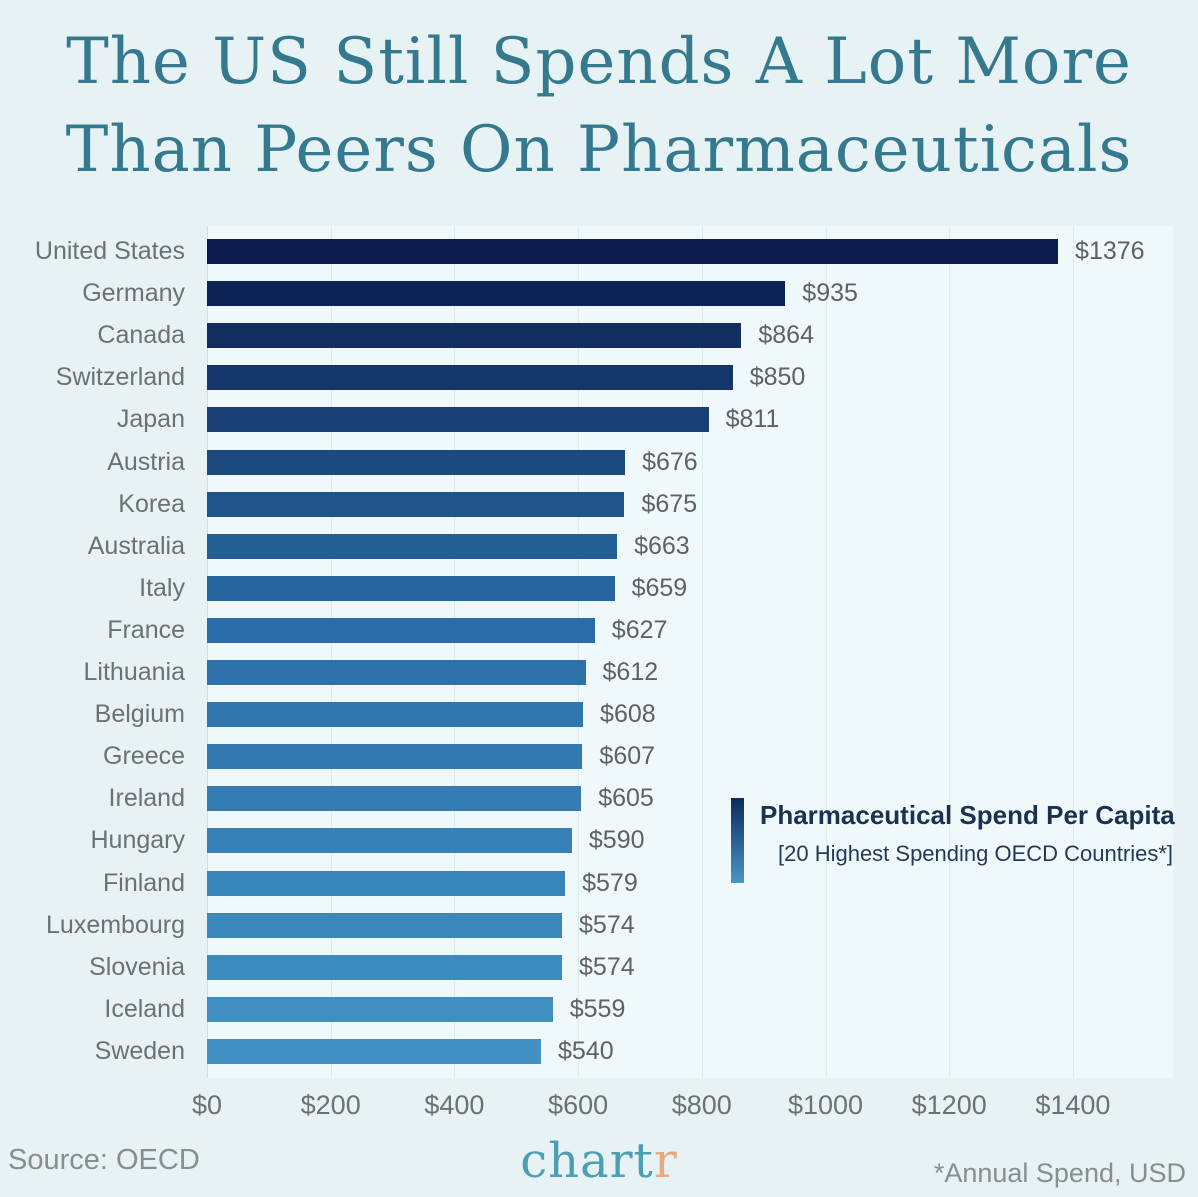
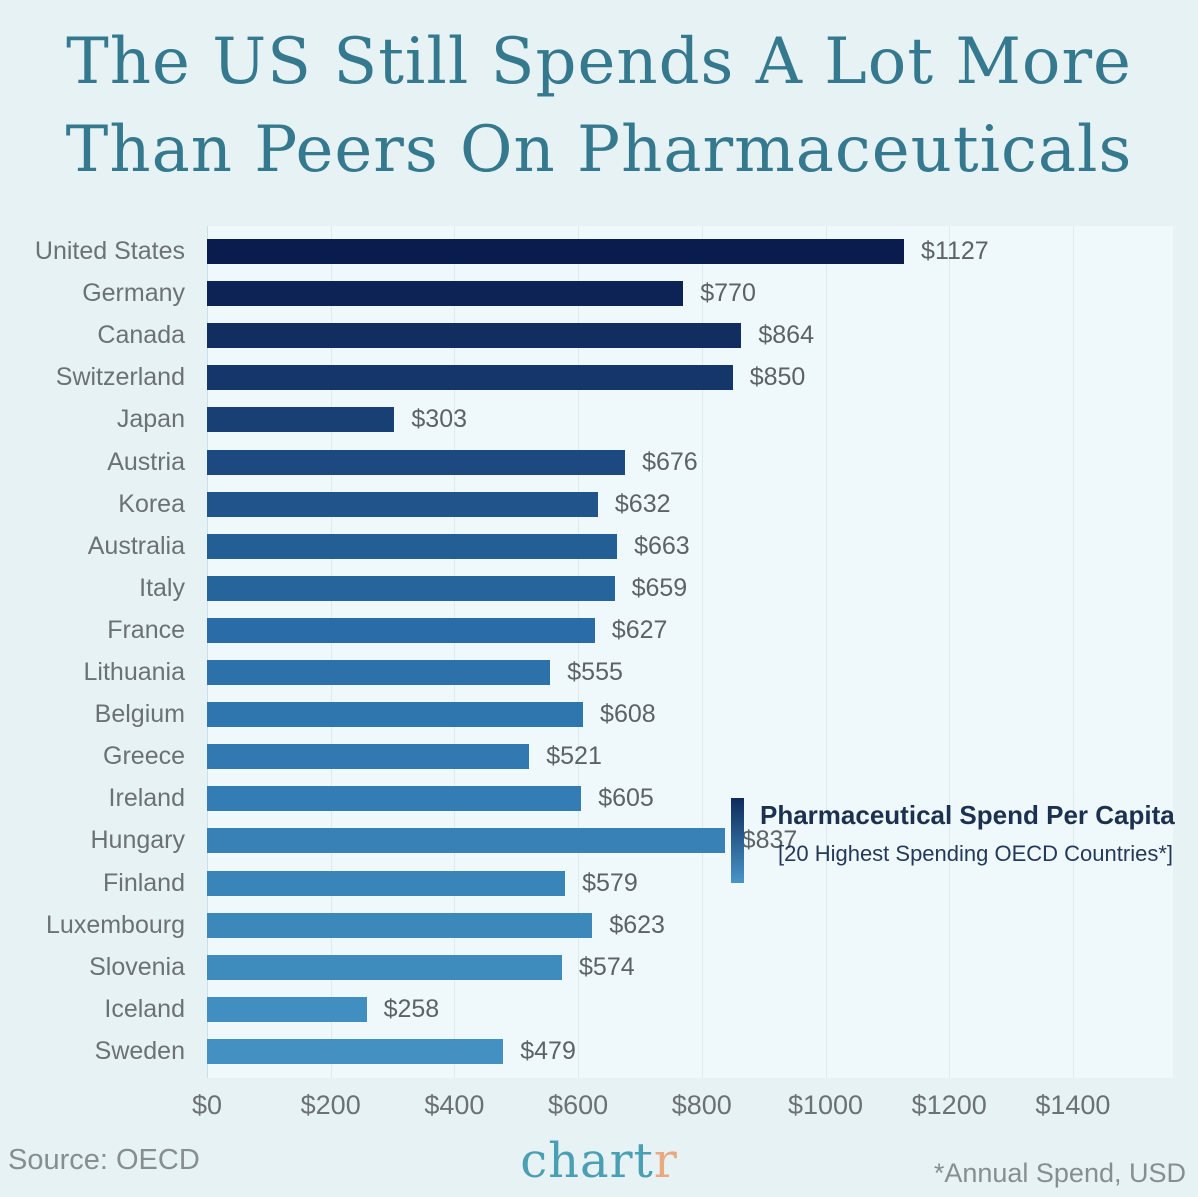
United States: $1376 -> $1127
Germany: $935 -> $770
Japan: $811 -> $303
Korea: $675 -> $632
Lithuania: $612 -> $555
Greece: $607 -> $521
Hungary: $590 -> $837
Luxembourg: $574 -> $623
Iceland: $559 -> $258
Sweden: $540 -> $479
